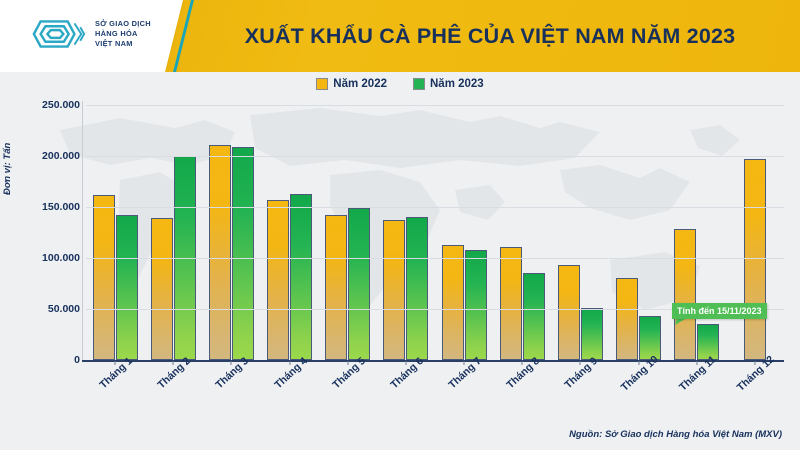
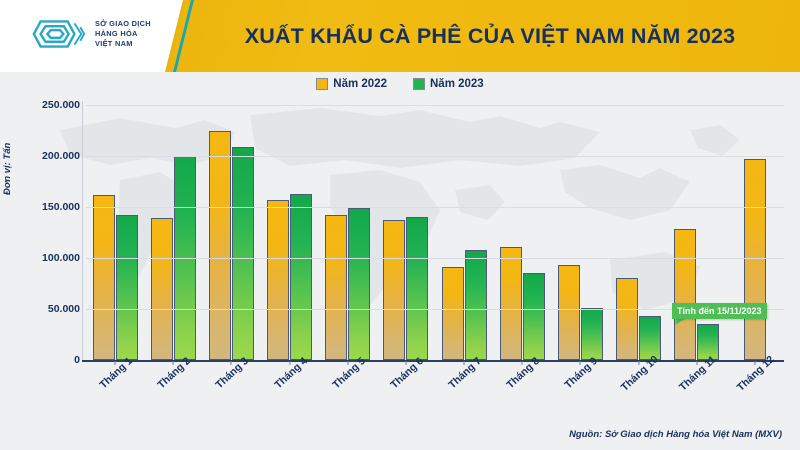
Năm 2022/Tháng 3: 211000 -> 225000
Năm 2022/Tháng 7: 113000 -> 91000
